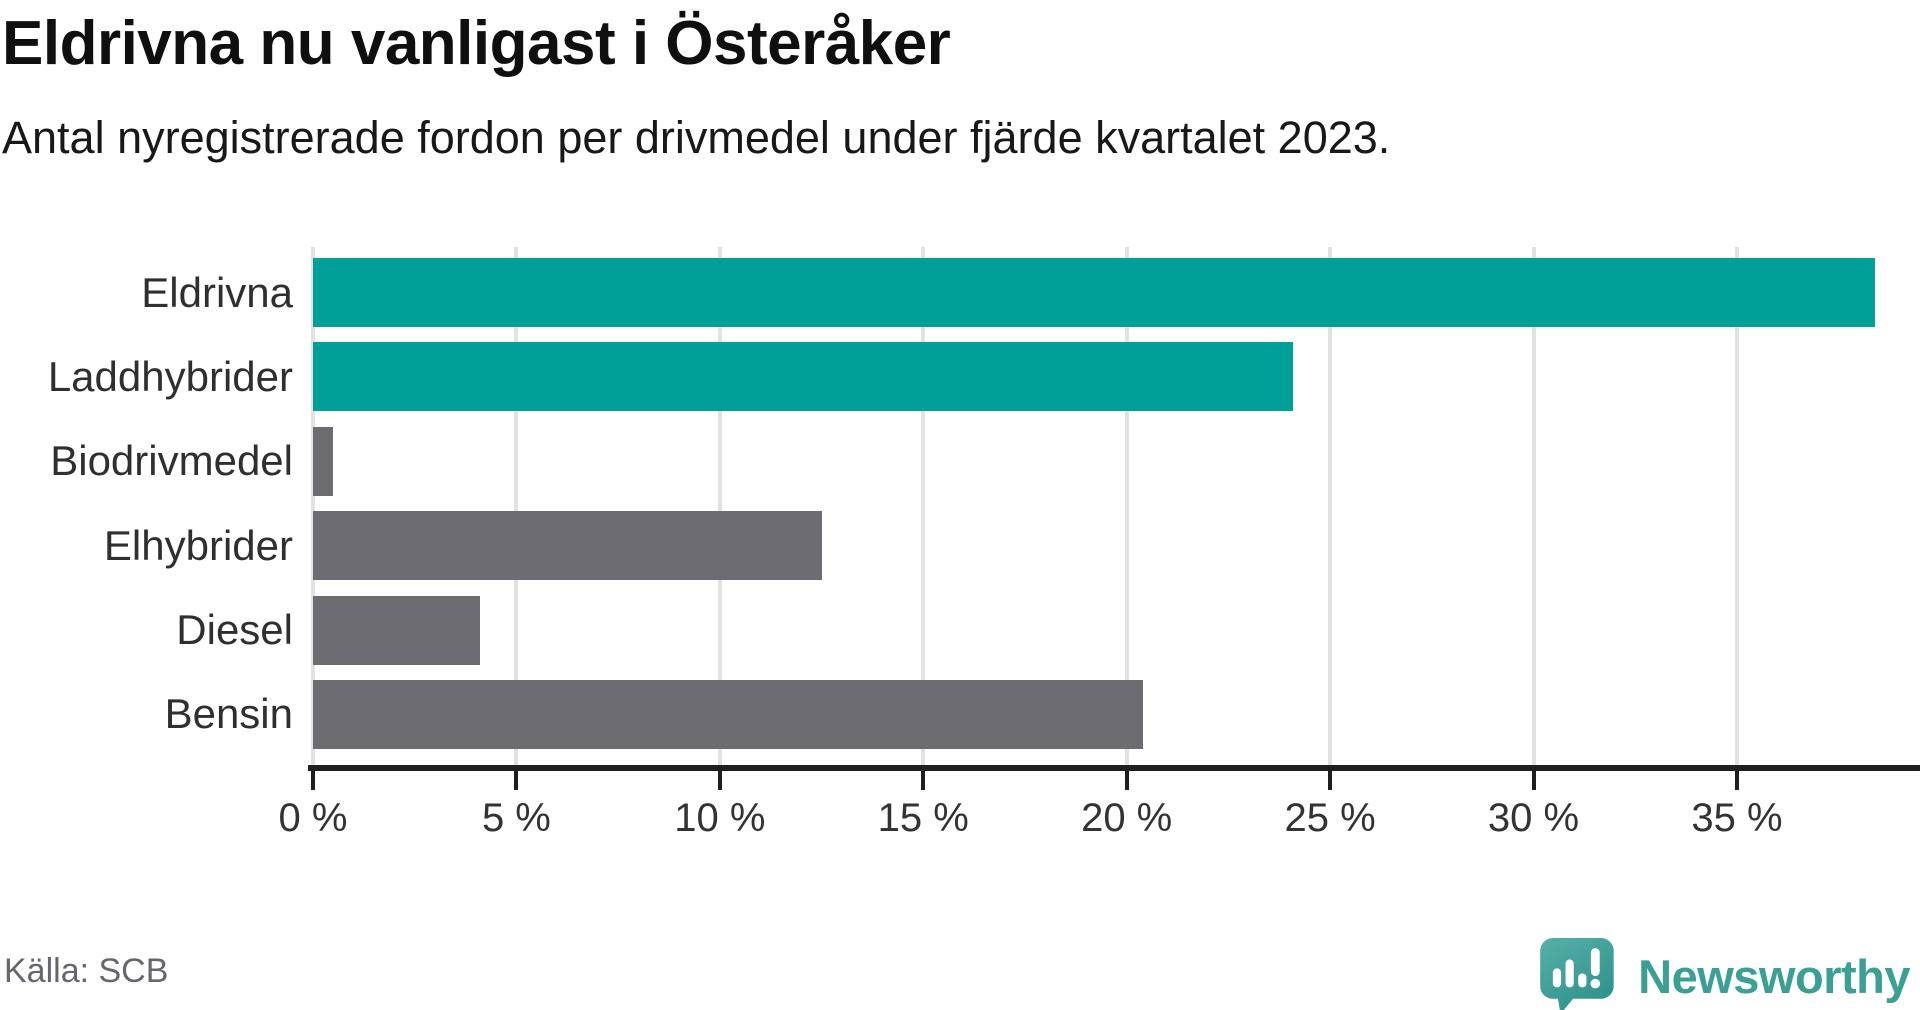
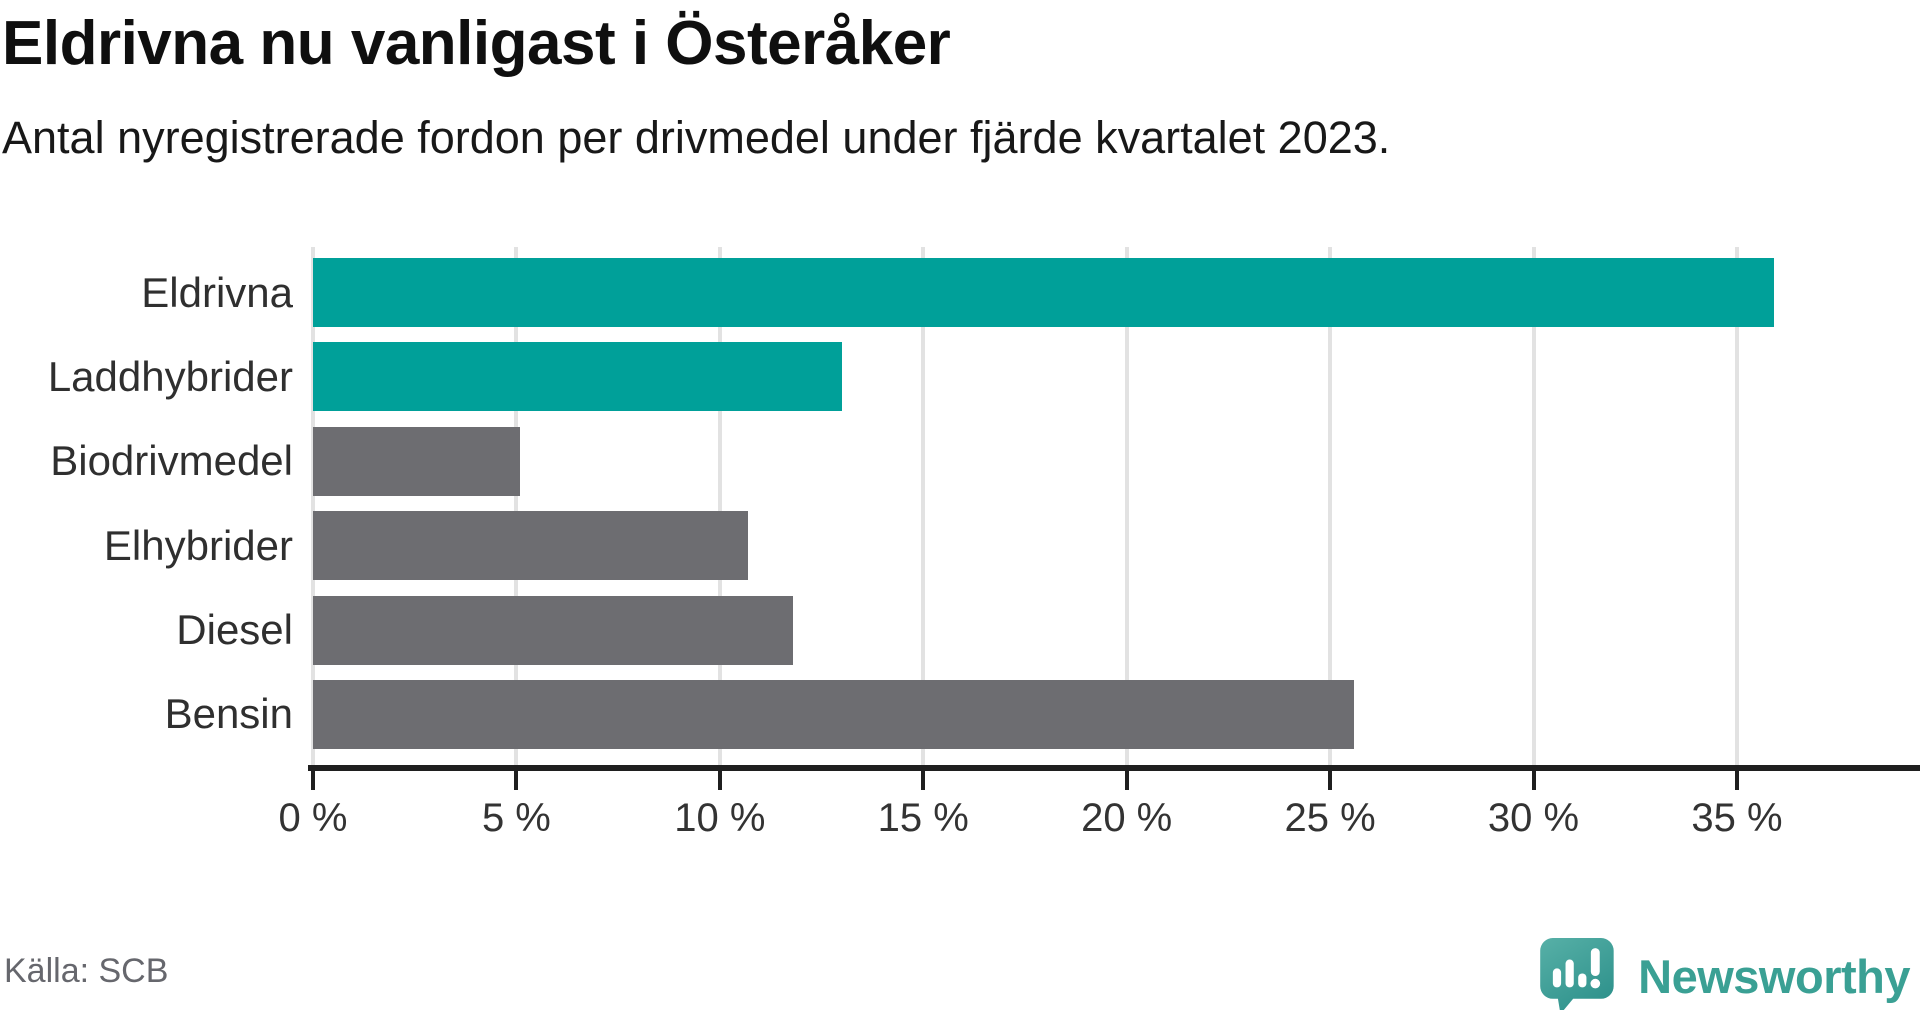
Eldrivna: 38.4% -> 35.9%
Laddhybrider: 24.1% -> 13.0%
Biodrivmedel: 0.5% -> 5.1%
Elhybrider: 12.5% -> 10.7%
Diesel: 4.1% -> 11.8%
Bensin: 20.4% -> 25.6%
